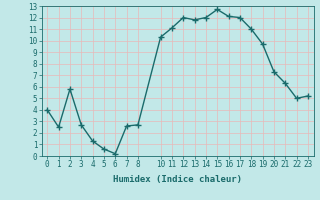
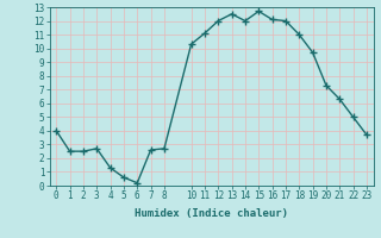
2: 5.8 -> 2.5
13: 11.8 -> 12.5
23: 5.2 -> 3.7
